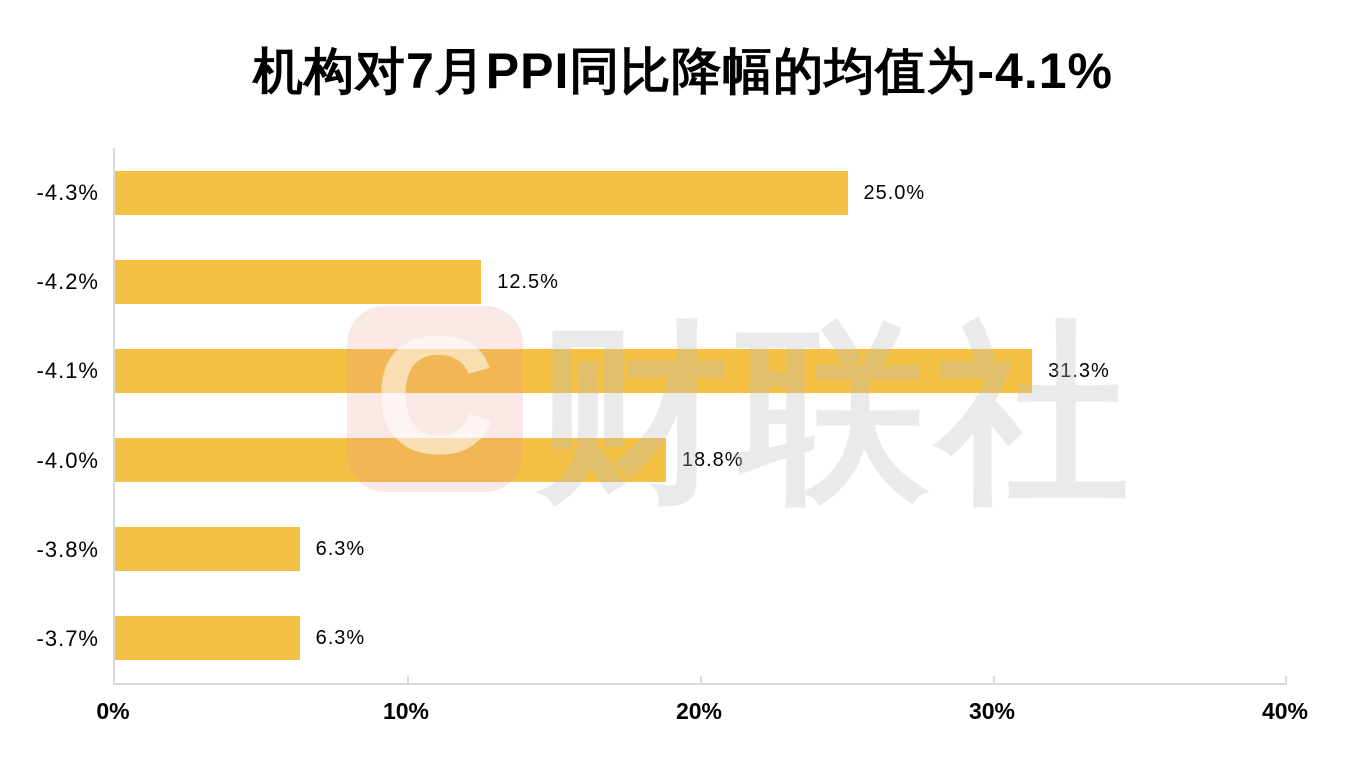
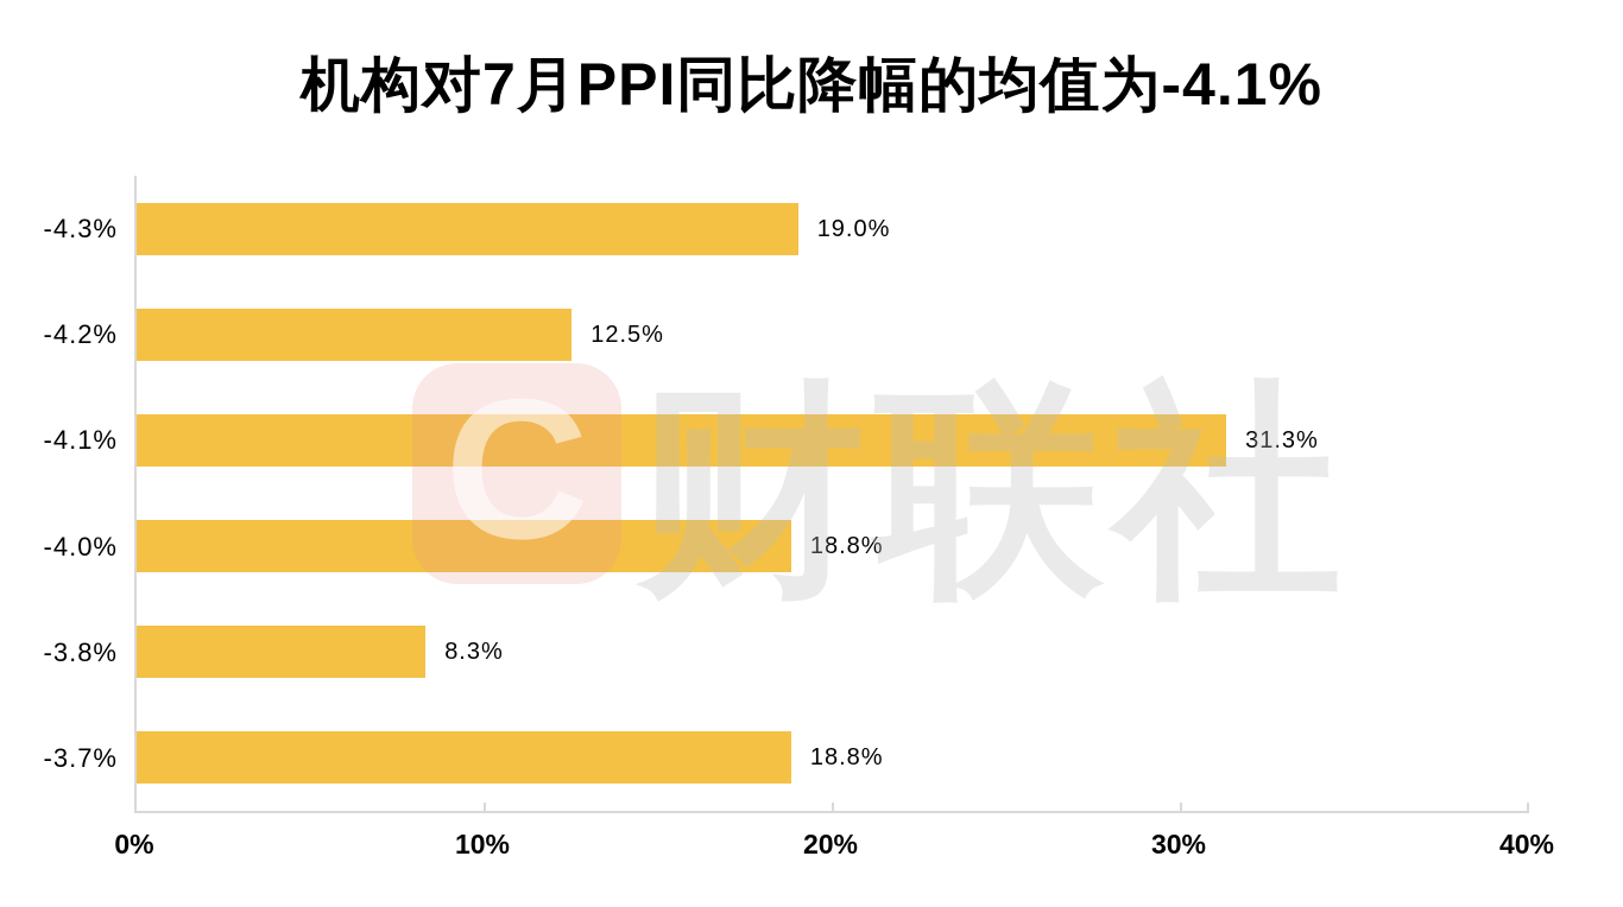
-4.3%: 25.0% -> 19.0%
-3.8%: 6.3% -> 8.3%
-3.7%: 6.3% -> 18.8%
